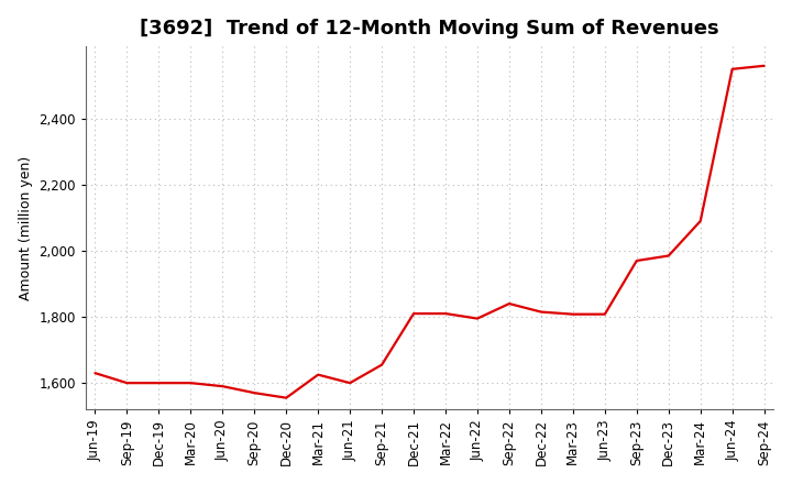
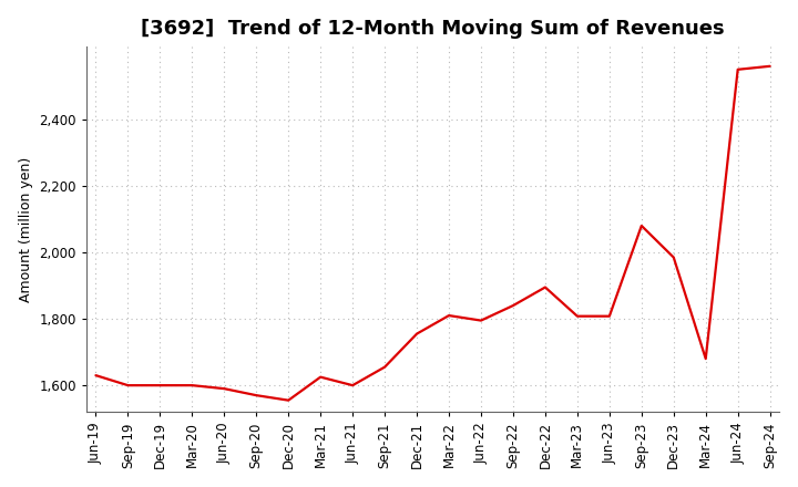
Dec-21: 1,810 -> 1,755
Dec-22: 1,815 -> 1,895
Sep-23: 1,970 -> 2,080
Mar-24: 2,090 -> 1,680
